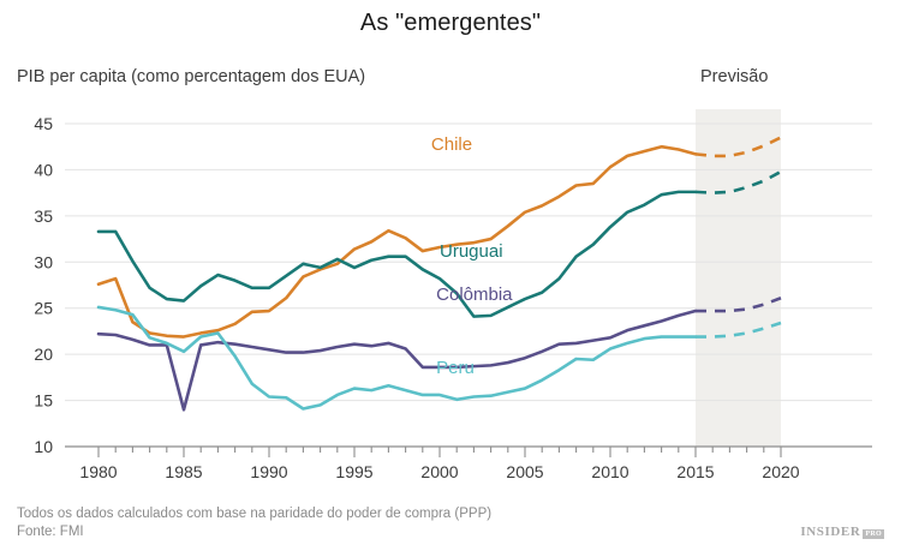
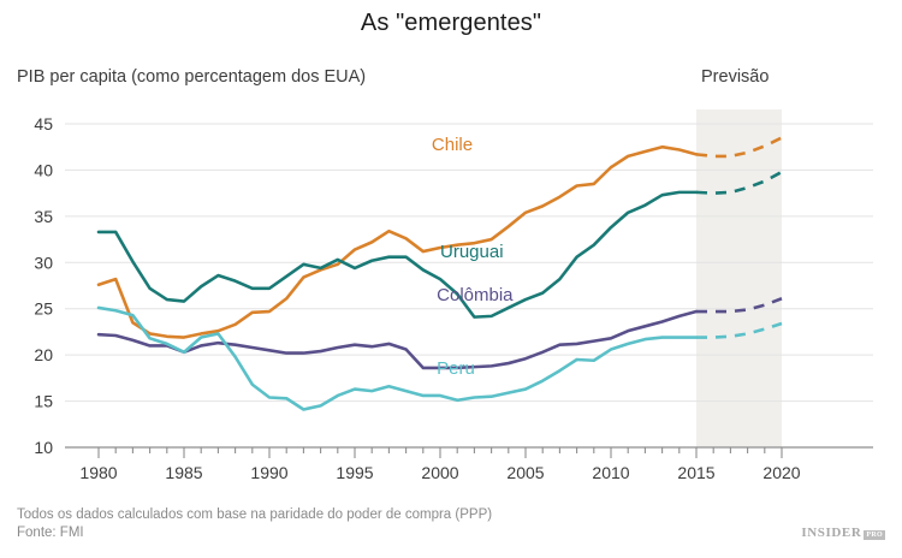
Colômbia/1985: 14 -> 20
